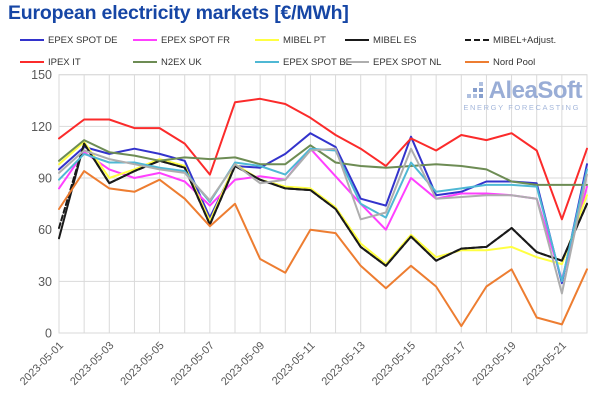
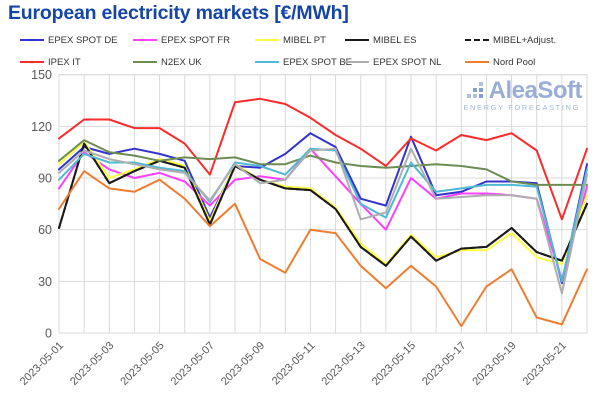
MIBEL ES/2023-05-01: 55 -> 61
N2EX UK/2023-05-11: 109 -> 103
MIBEL PT/2023-05-19: 50 -> 58
